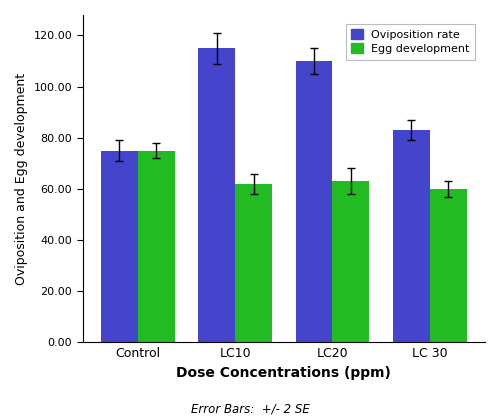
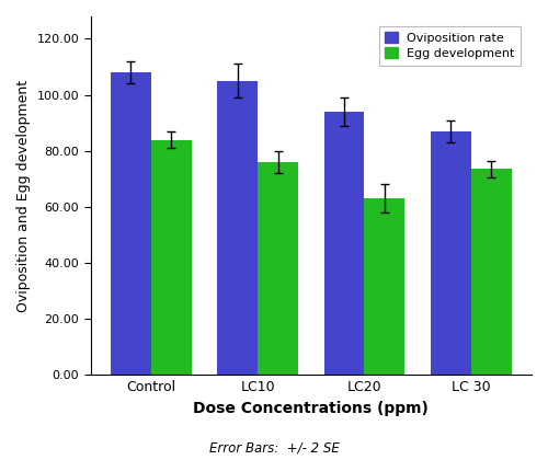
Oviposition rate/Control: 75 -> 108
Egg development/Control: 75.0 -> 84.0
Oviposition rate/LC10: 115 -> 105
Egg development/LC10: 62.0 -> 76.0
Oviposition rate/LC20: 110 -> 94
Oviposition rate/LC 30: 83 -> 87
Egg development/LC 30: 60.0 -> 73.5
